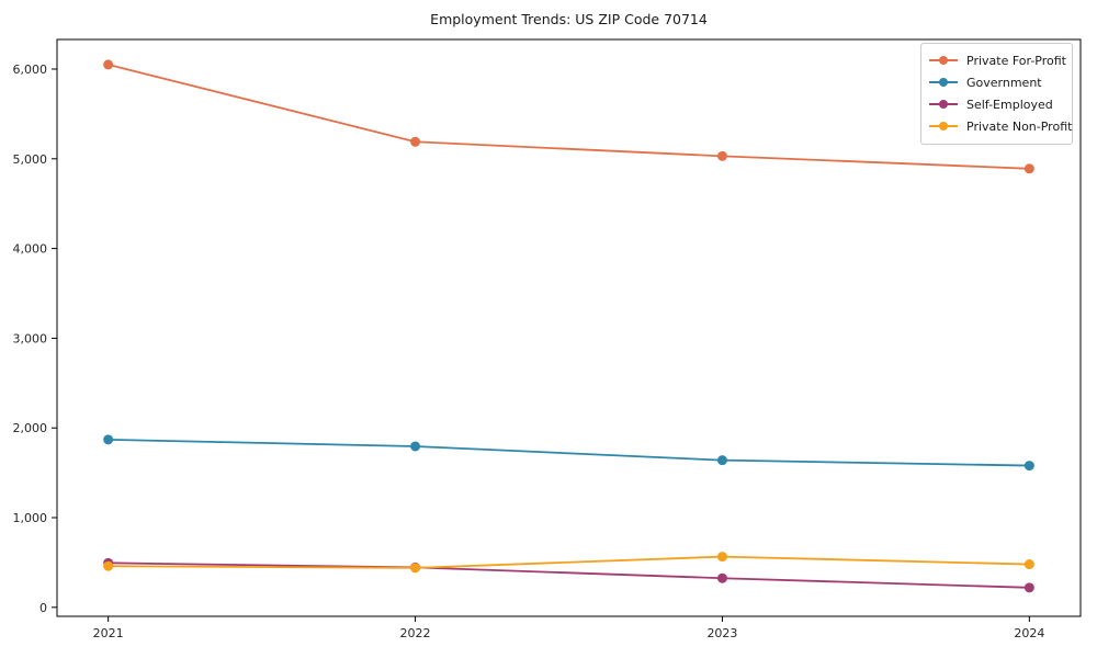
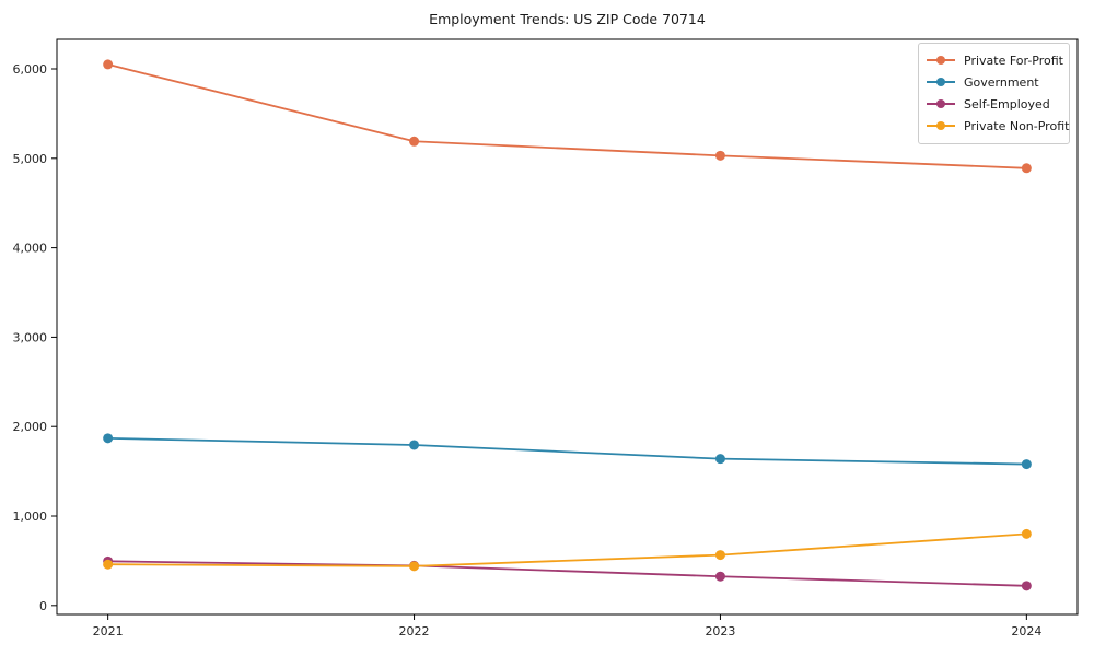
Private Non-Profit/2024: 500 -> 800
